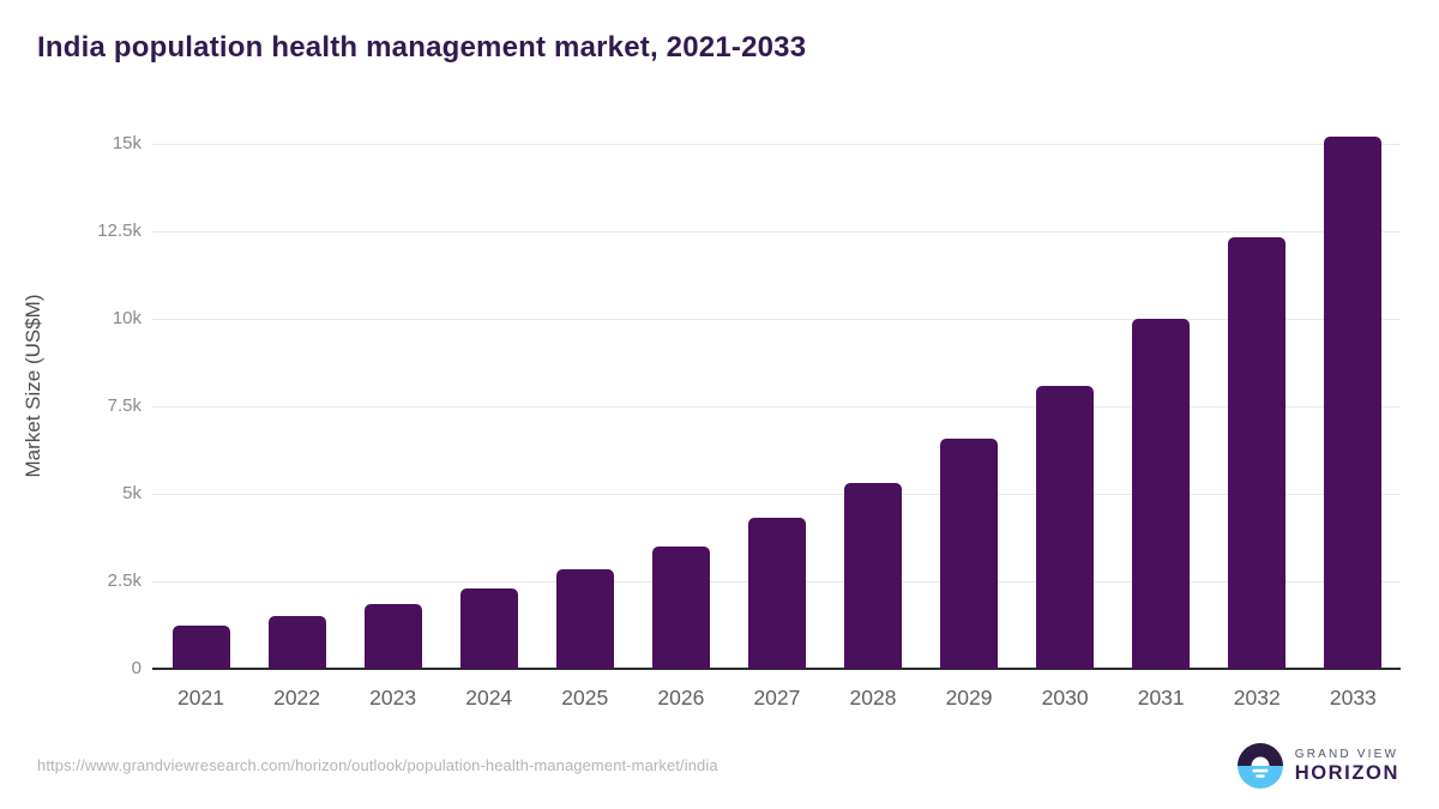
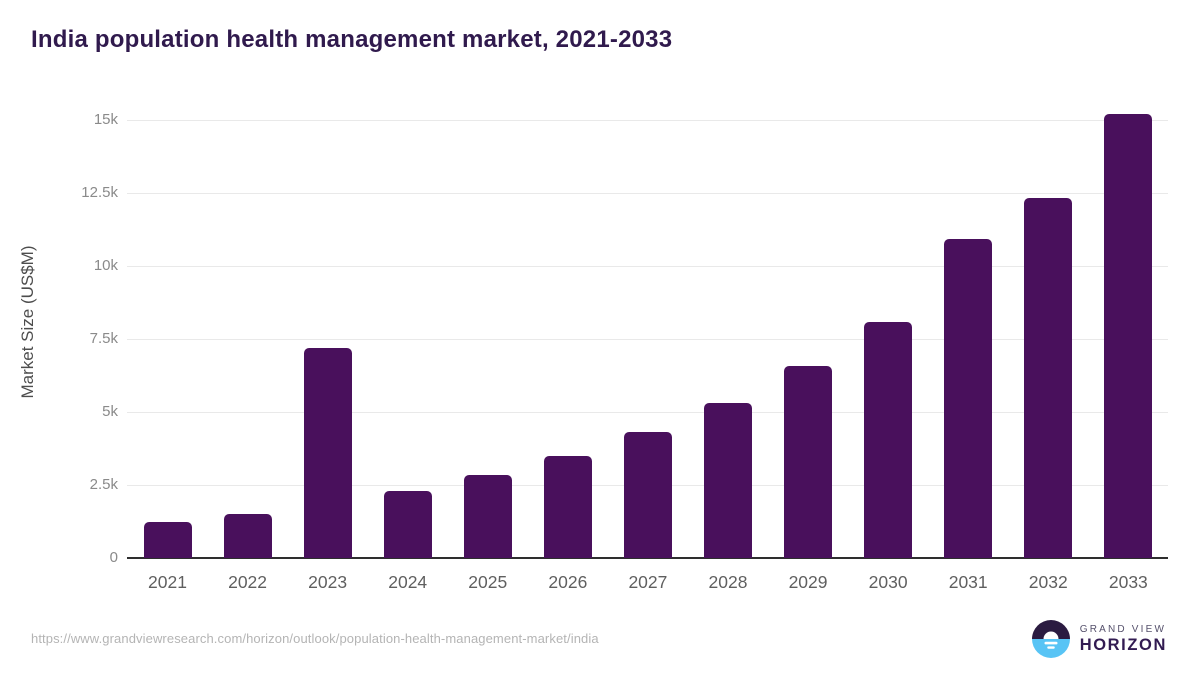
2023: 1.9k -> 7.2k
2031: 10.0k -> 10.9k
